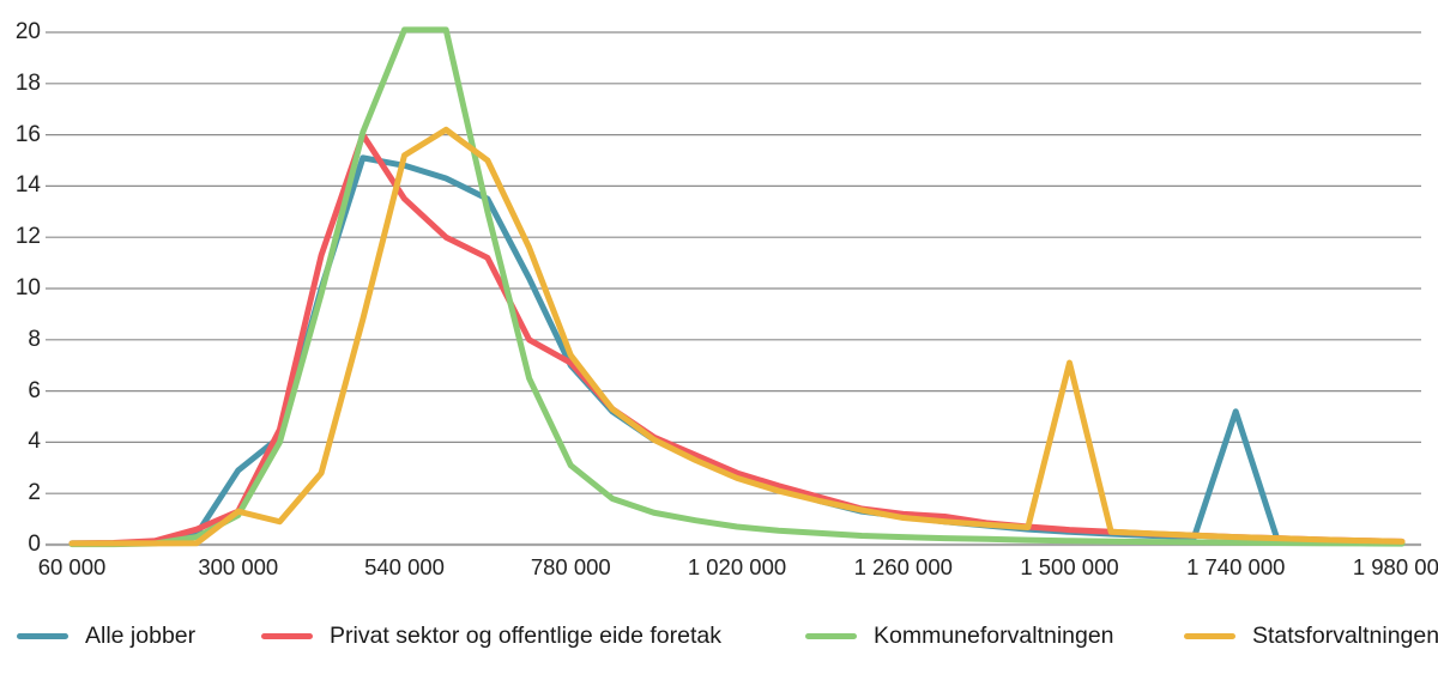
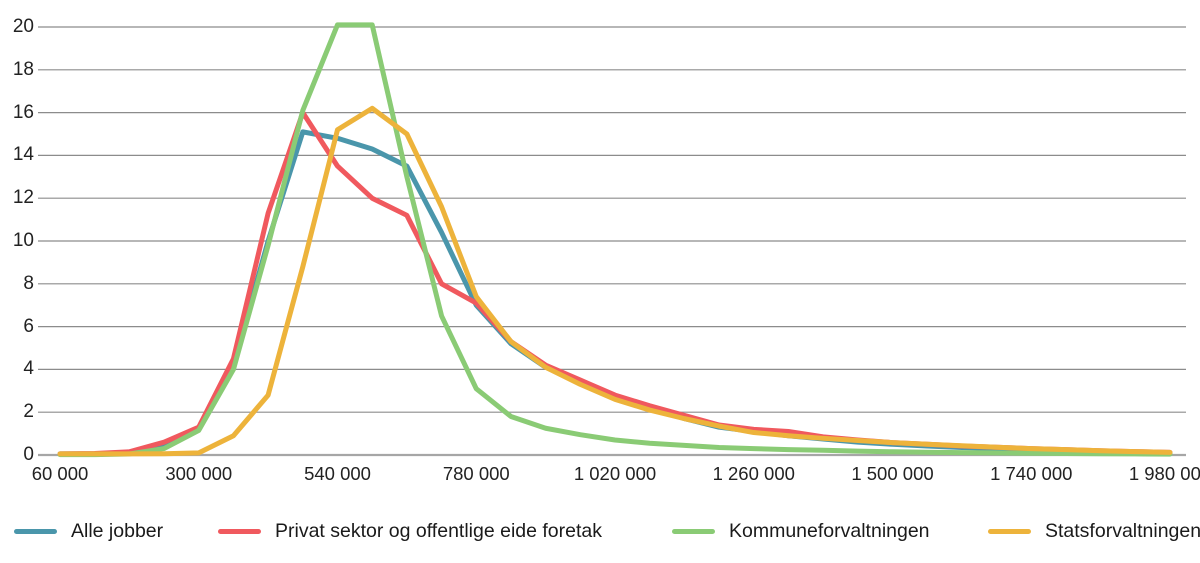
Alle jobber/300000: 2.9 -> 1.2
Statsforvaltningen/300000: 1.3 -> 0.1
Statsforvaltningen/1500000: 7.1 -> 0.6
Alle jobber/1740000: 5.2 -> 0.2
